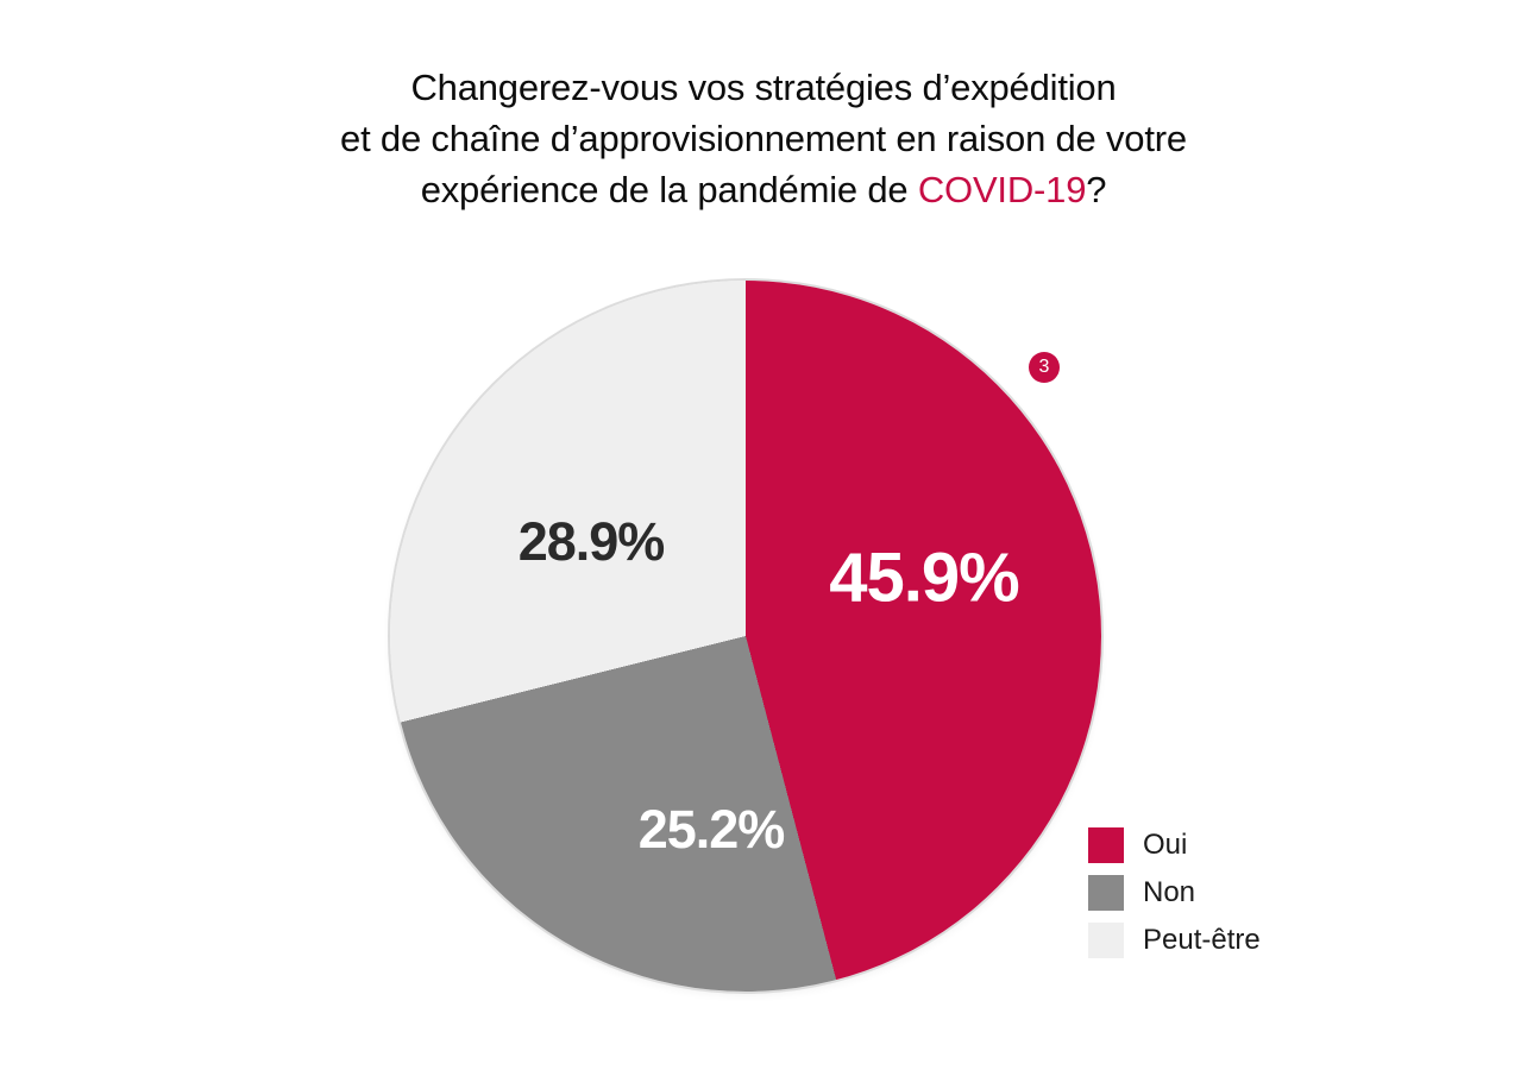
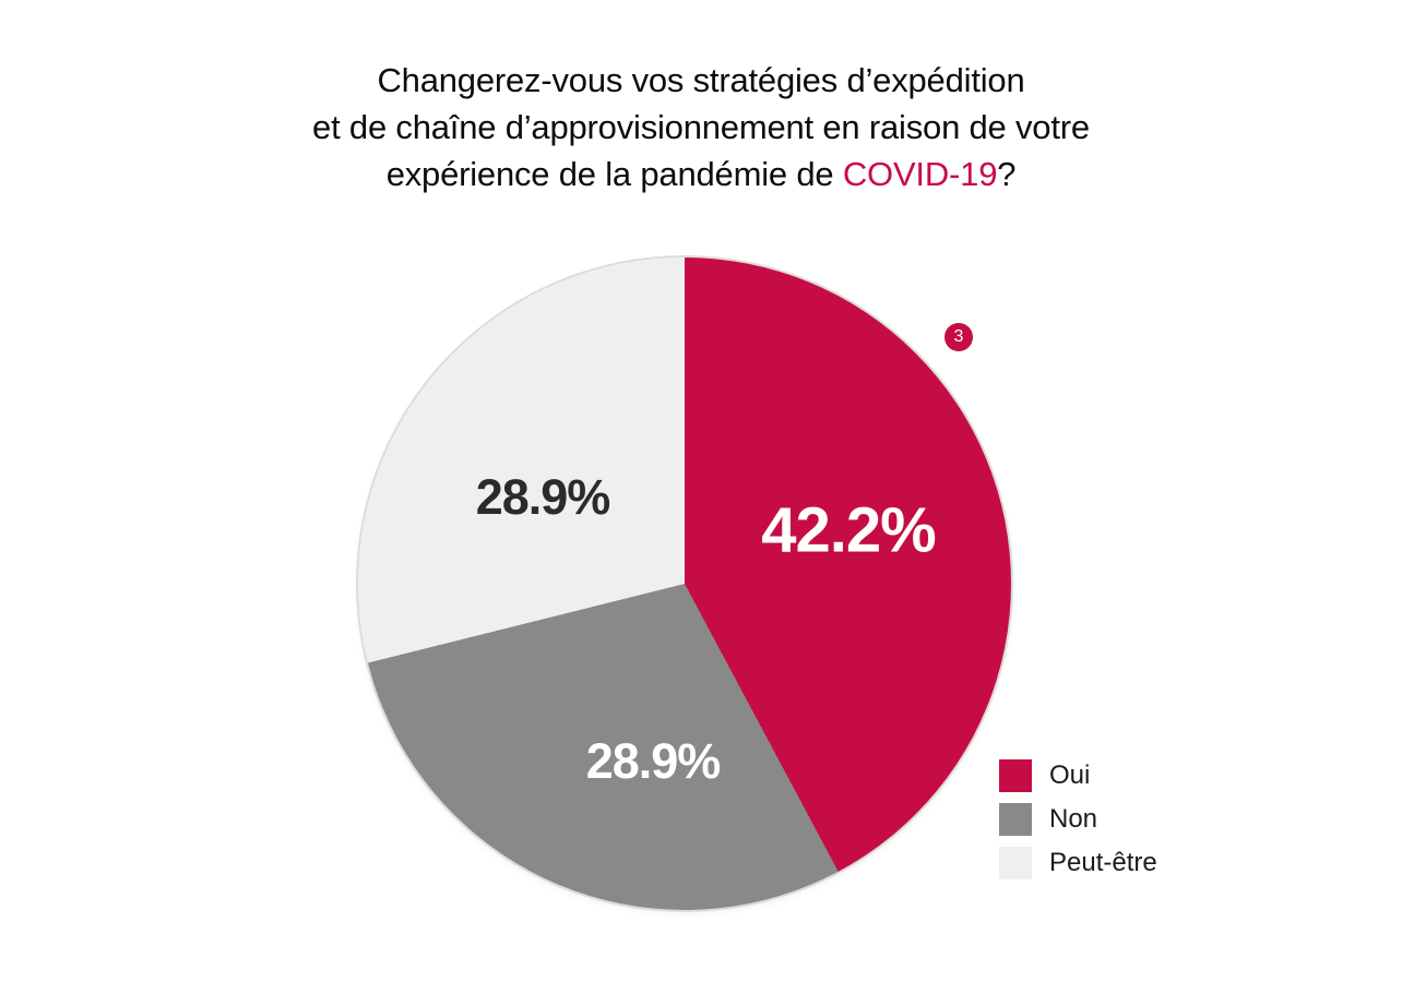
Oui: 45.9% -> 42.2%
Non: 25.2% -> 28.9%
